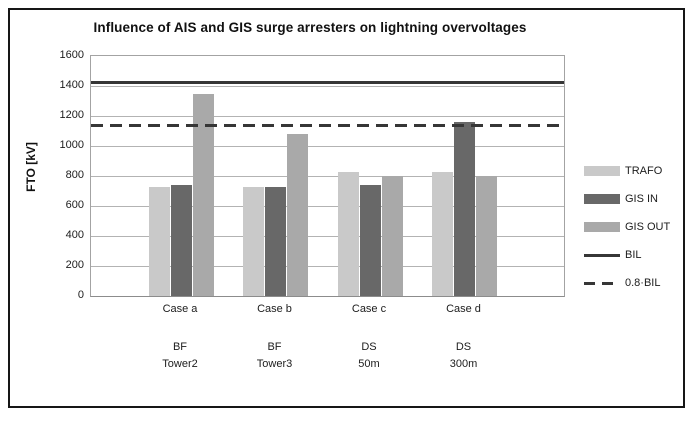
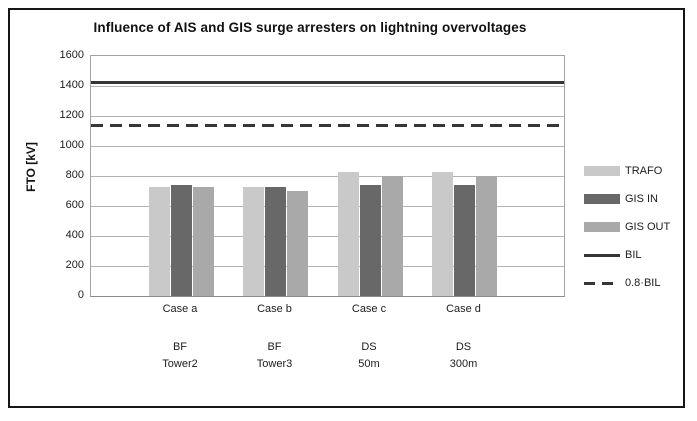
GIS OUT/Case a: 1350 -> 720
GIS OUT/Case b: 1080 -> 700
GIS IN/Case d: 1160 -> 740
